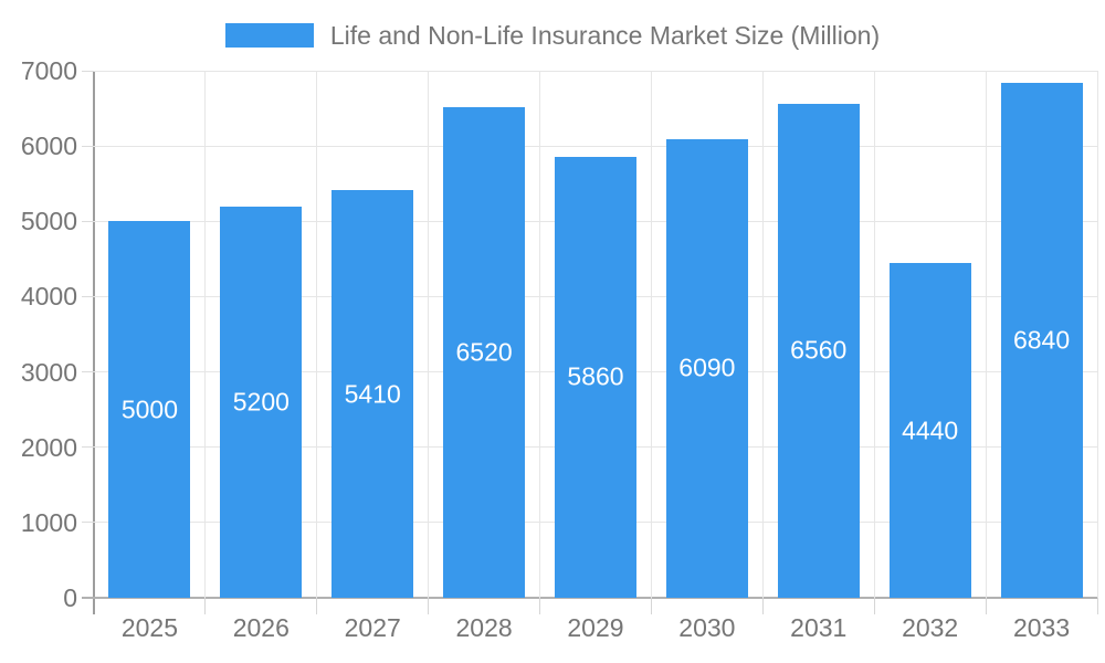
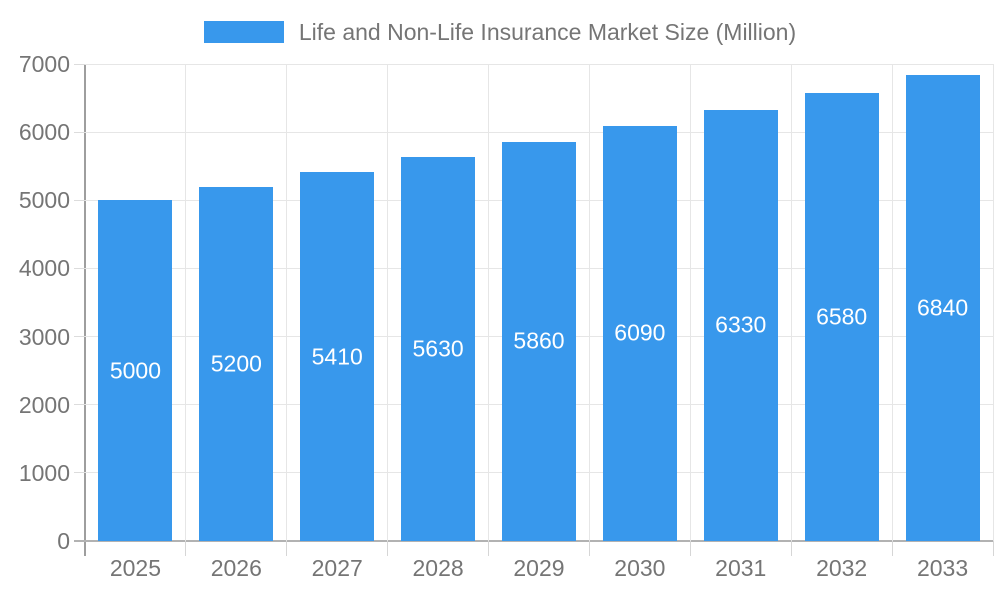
2028: 6520 -> 5630
2031: 6560 -> 6330
2032: 4440 -> 6580
